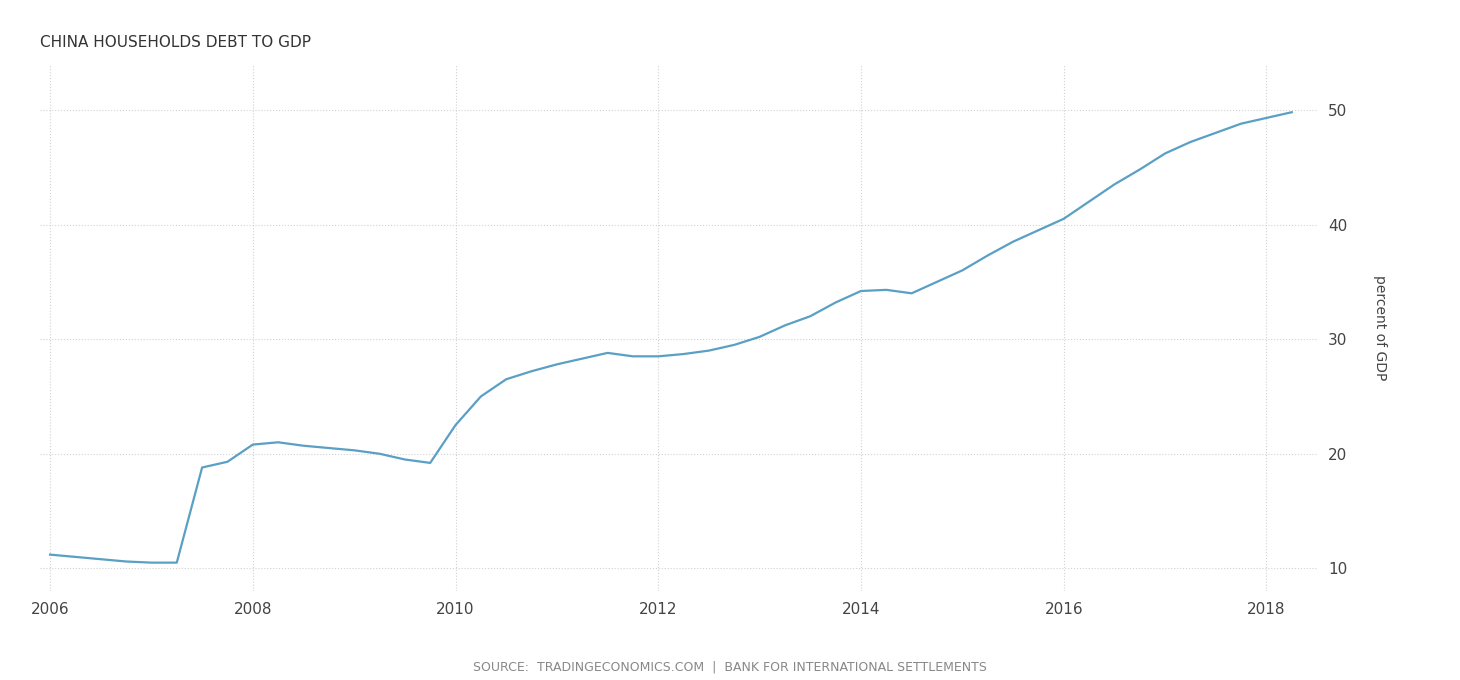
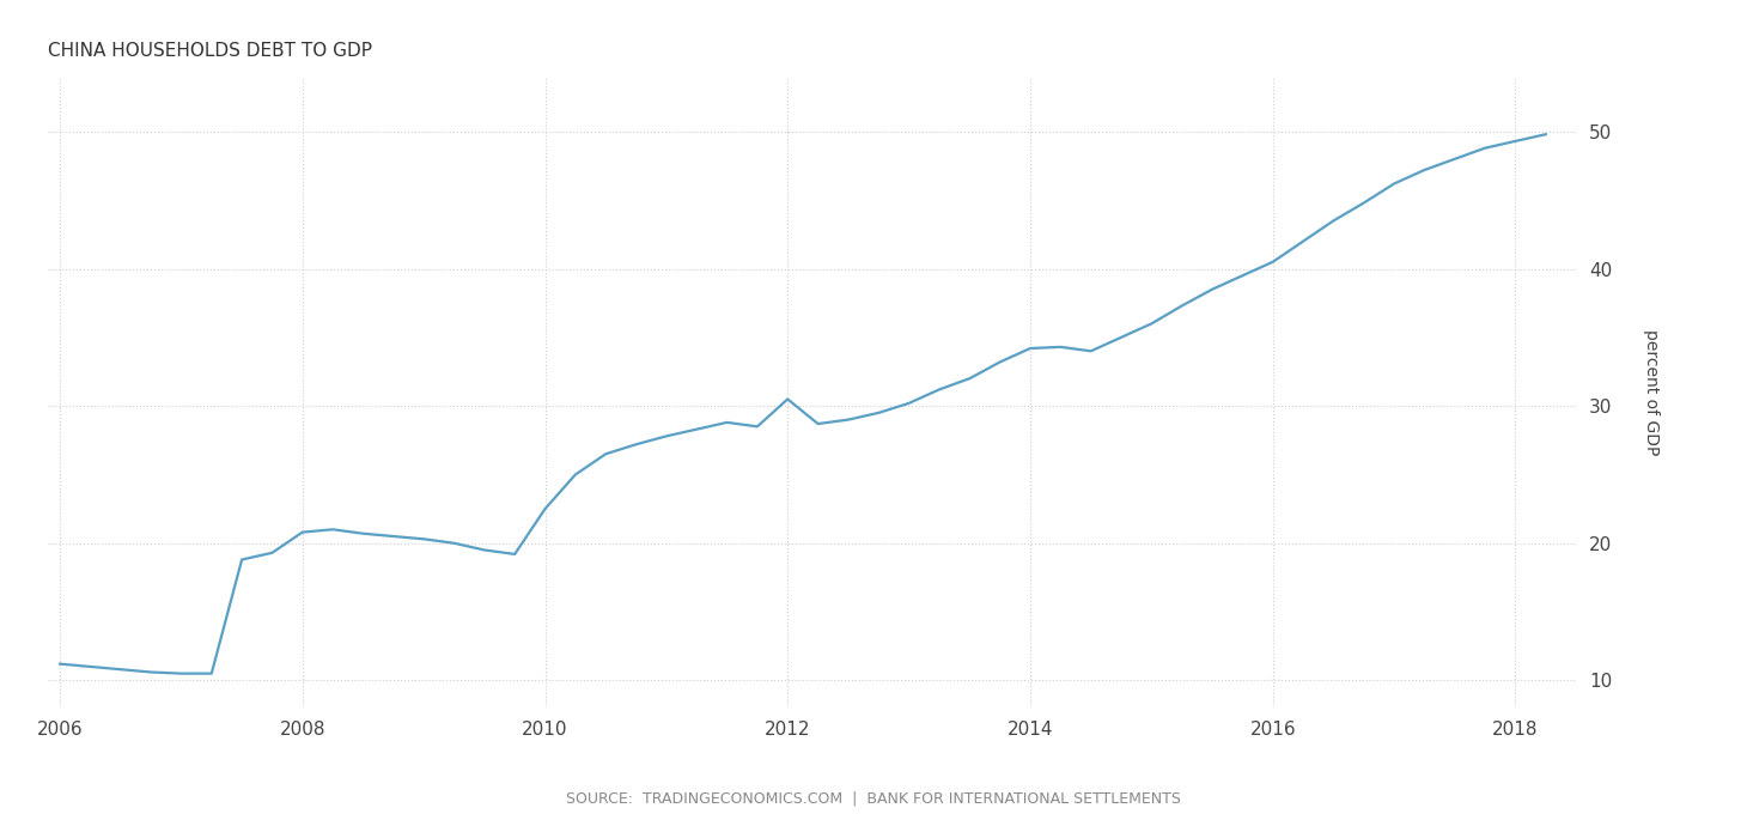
2012: 28.5 -> 30.5
